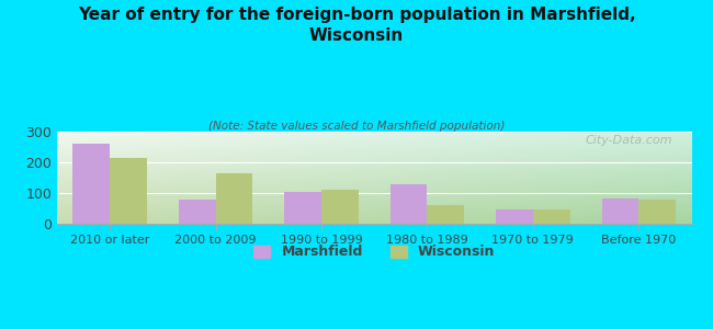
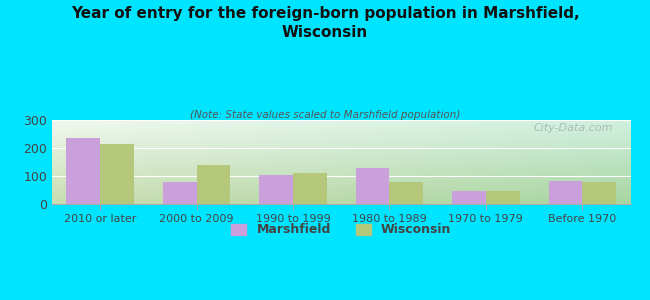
Marshfield/2010 or later: 260 -> 237
Wisconsin/2000 to 2009: 165 -> 140
Wisconsin/1980 to 1989: 60 -> 80
